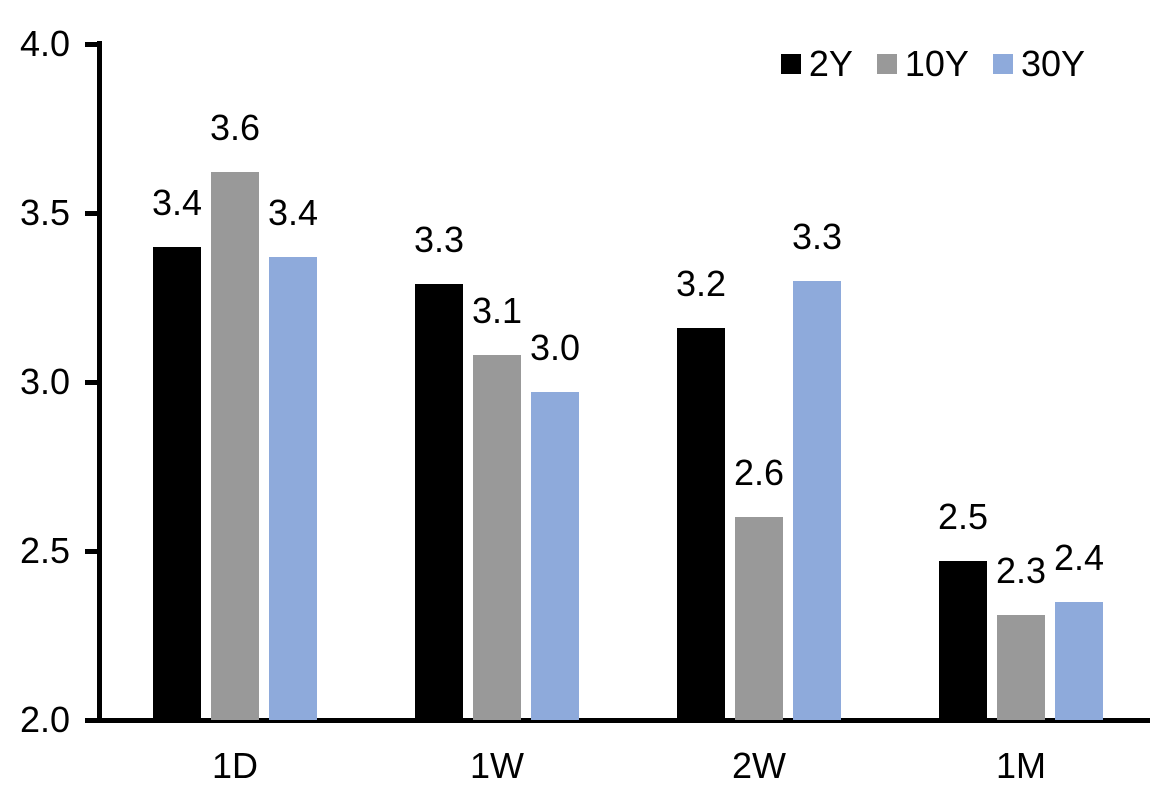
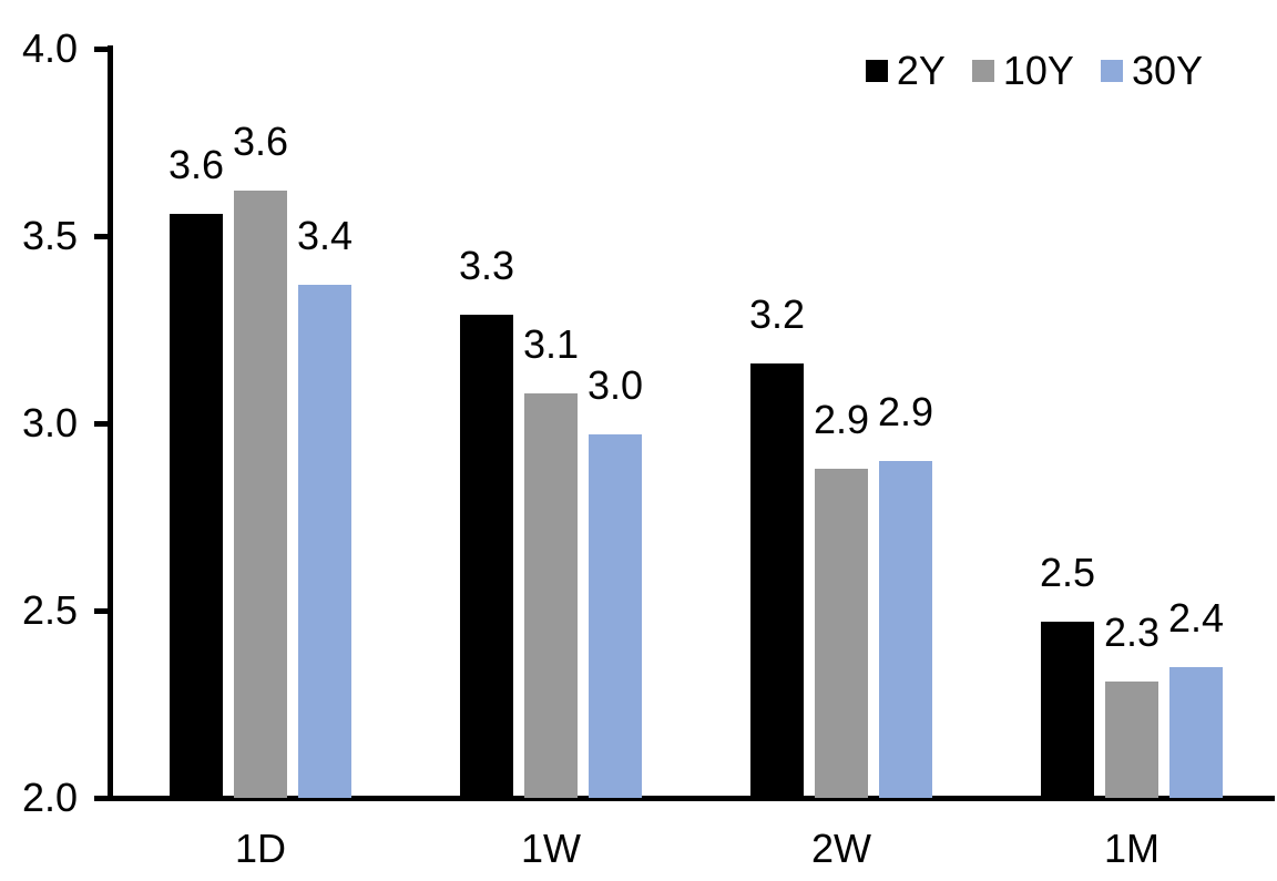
2Y/1D: 3.4 -> 3.6
10Y/2W: 2.6 -> 2.9
30Y/2W: 3.3 -> 2.9
